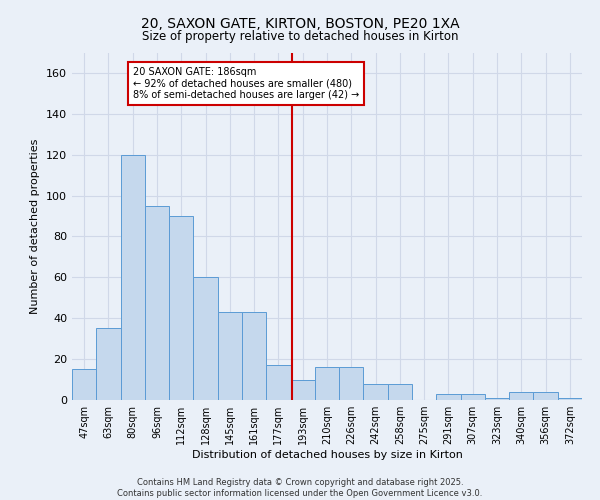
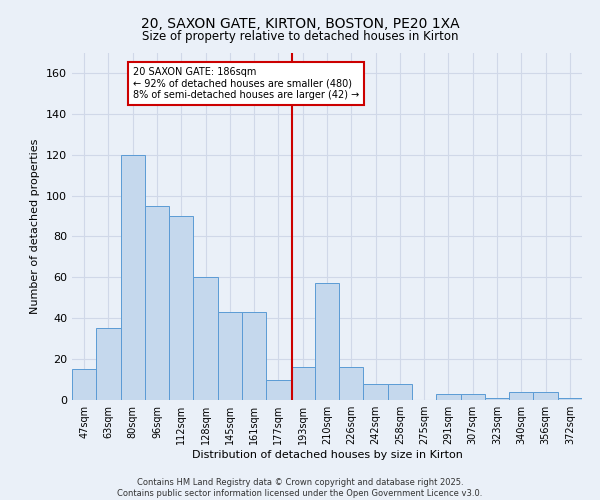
177sqm: 17 -> 10
193sqm: 10 -> 16
210sqm: 16 -> 57
